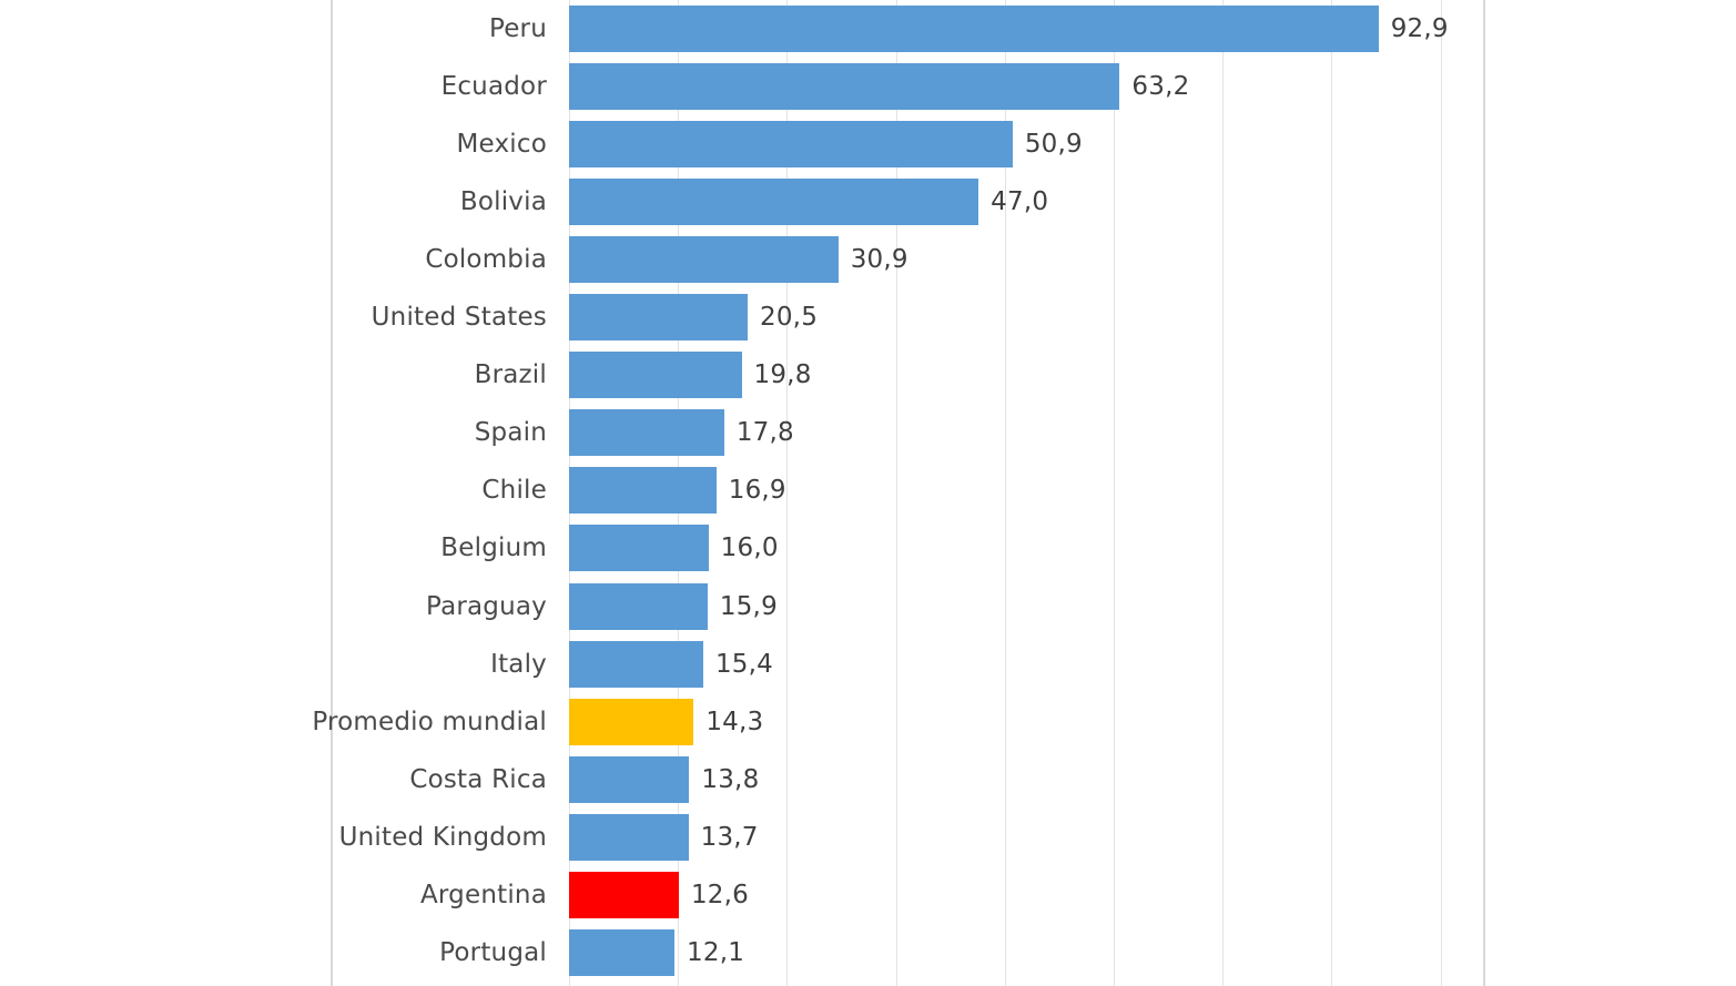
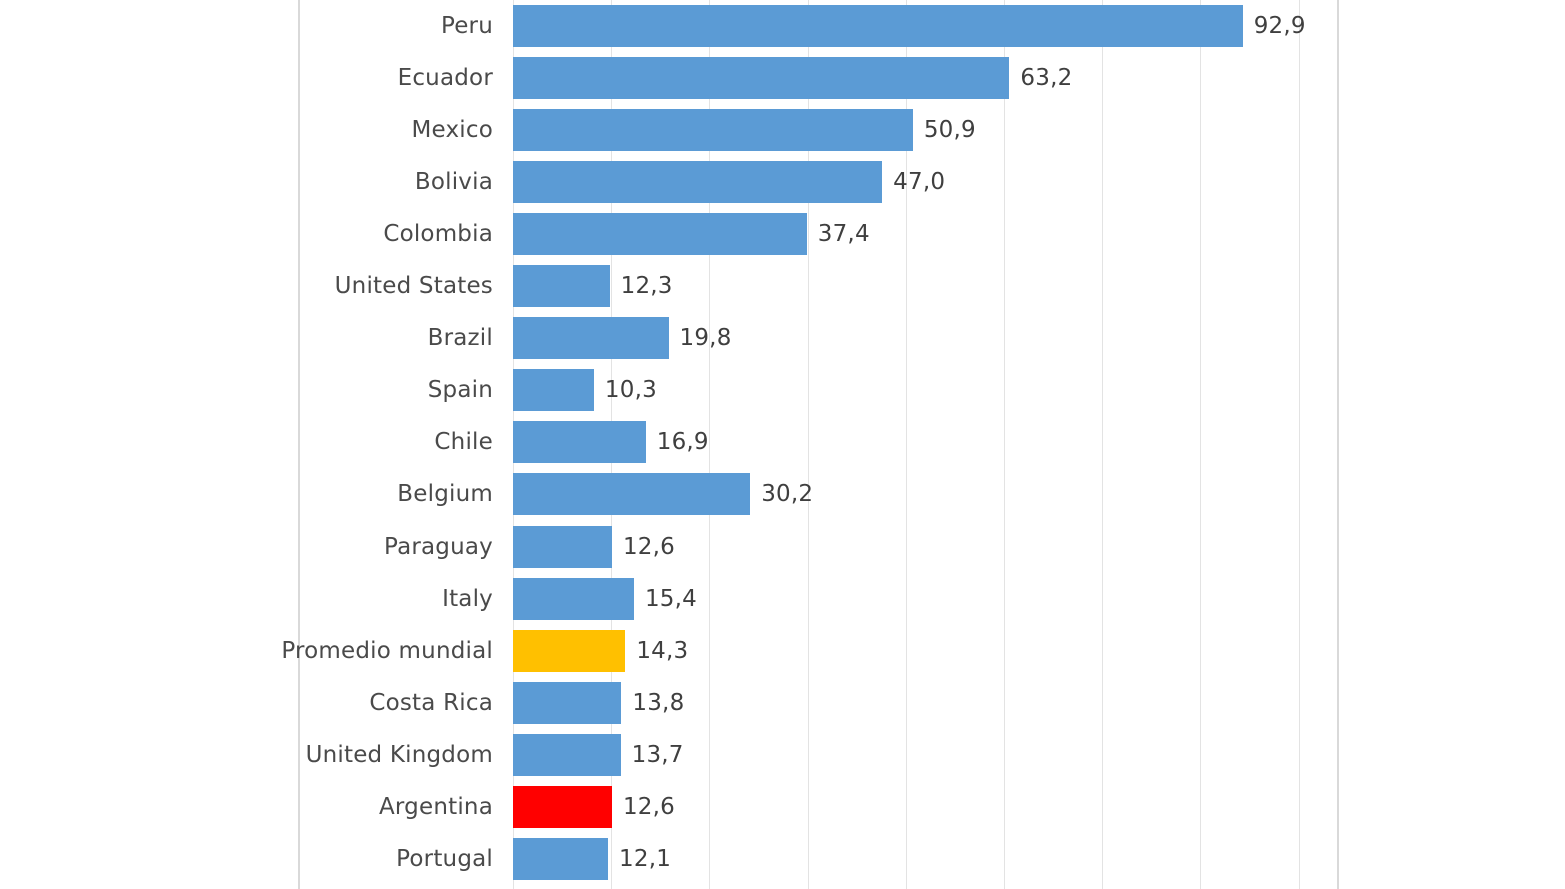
Colombia: 30,9 -> 37,4
United States: 20,5 -> 12,3
Spain: 17,8 -> 10,3
Belgium: 16,0 -> 30,2
Paraguay: 15,9 -> 12,6
